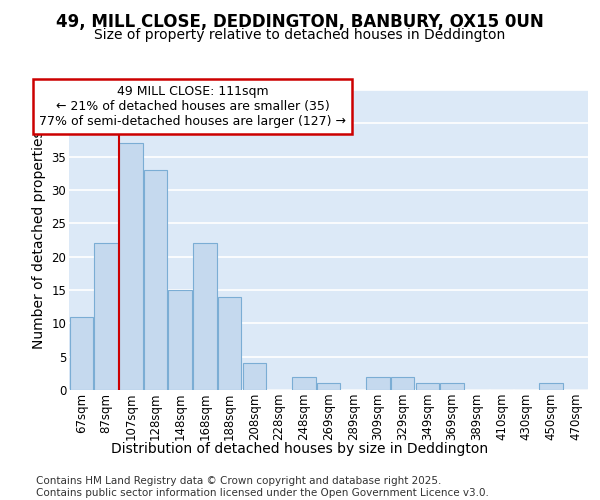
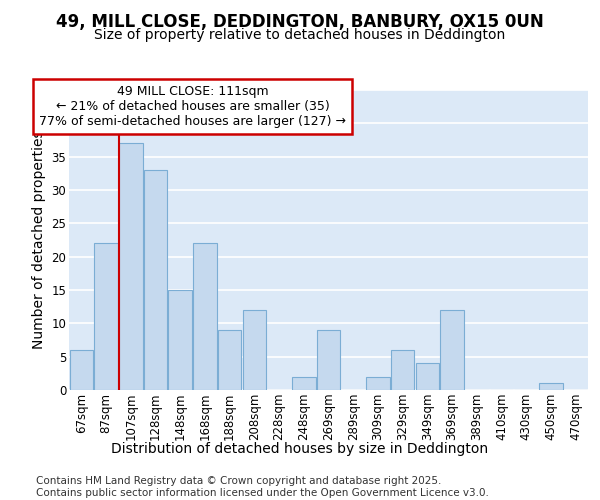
67sqm: 11 -> 6
188sqm: 14 -> 9
208sqm: 4 -> 12
269sqm: 1 -> 9
329sqm: 2 -> 6
349sqm: 1 -> 4
369sqm: 1 -> 12
